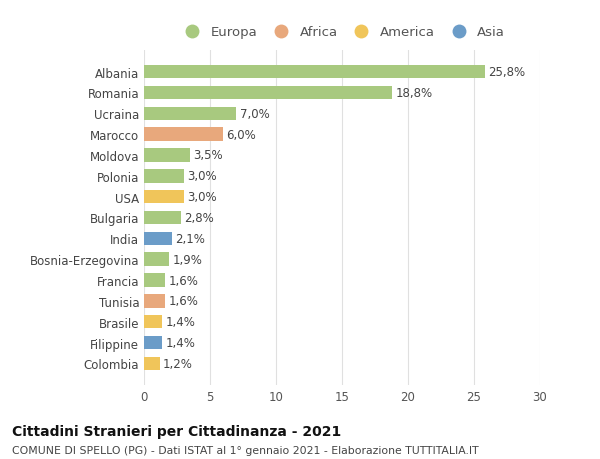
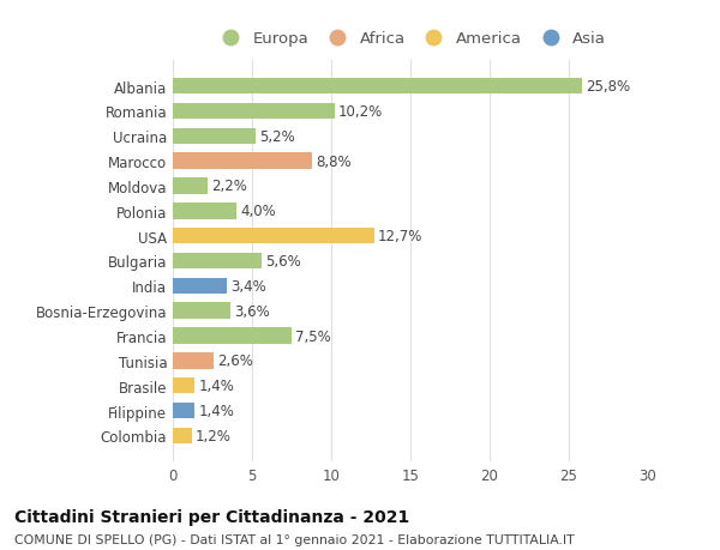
Romania: 18,8% -> 10,2%
Ucraina: 7,0% -> 5,2%
Marocco: 6,0% -> 8,8%
Moldova: 3,5% -> 2,2%
Polonia: 3,0% -> 4,0%
USA: 3,0% -> 12,7%
Bulgaria: 2,8% -> 5,6%
India: 2,1% -> 3,4%
Bosnia-Erzegovina: 1,9% -> 3,6%
Francia: 1,6% -> 7,5%
Tunisia: 1,6% -> 2,6%
